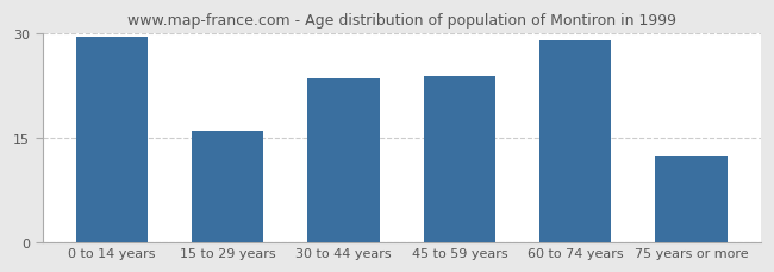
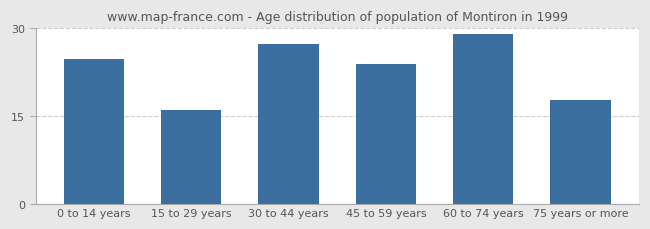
0 to 14 years: 29.5 -> 24.8
30 to 44 years: 23.5 -> 27.4
75 years or more: 12.5 -> 17.8
